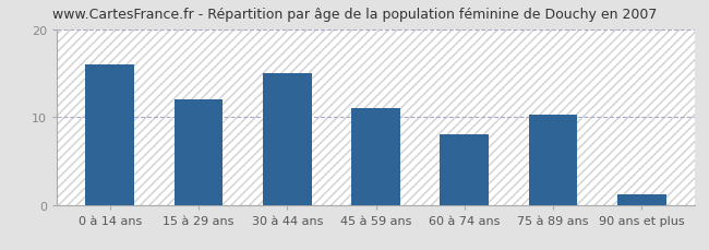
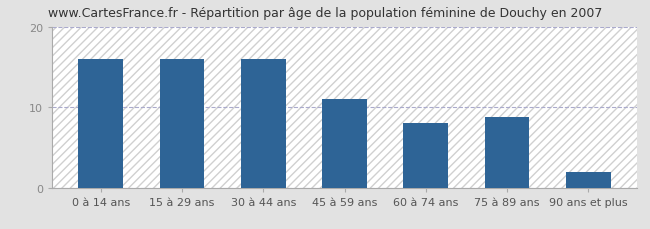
15 à 29 ans: 12.0 -> 16.0
30 à 44 ans: 15.0 -> 16.0
75 à 89 ans: 10.2 -> 8.8
90 ans et plus: 1.2 -> 2.0
